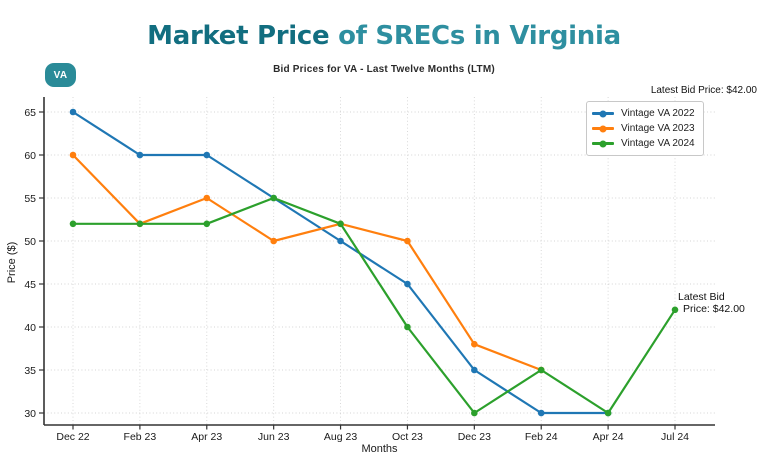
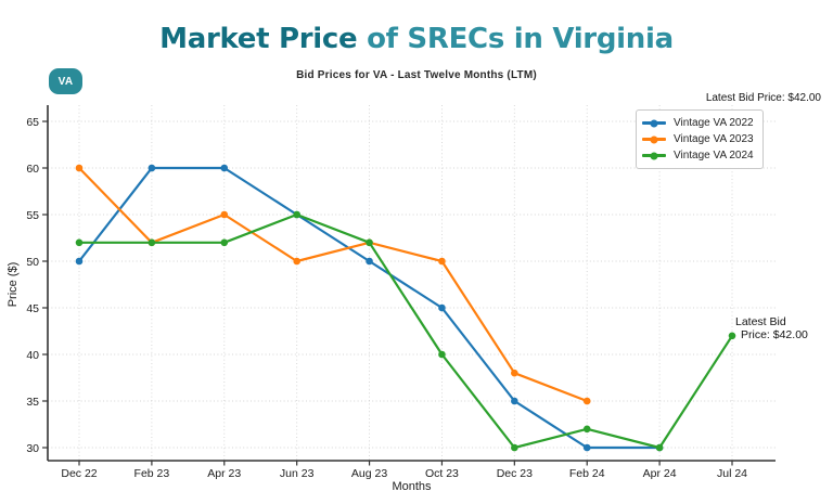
Vintage VA 2022/Dec 22: 65 -> 50
Vintage VA 2024/Feb 24: 35 -> 32
